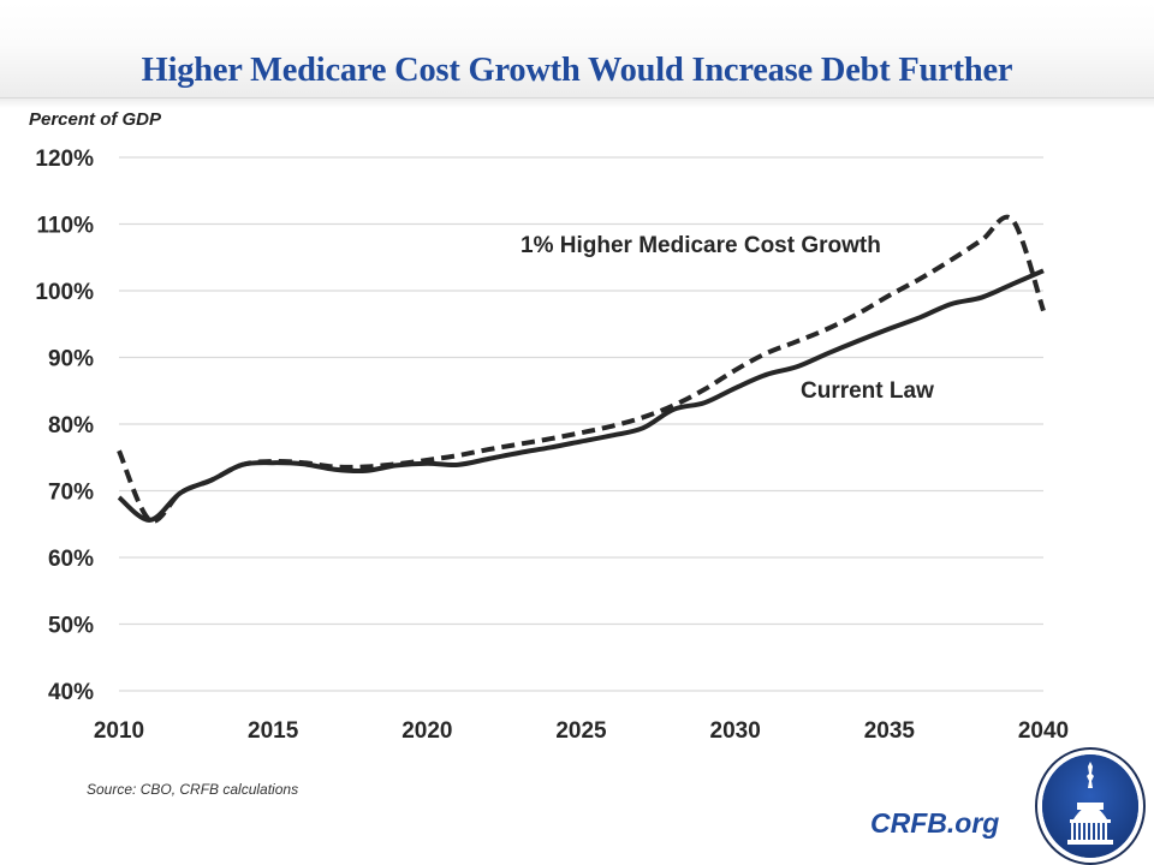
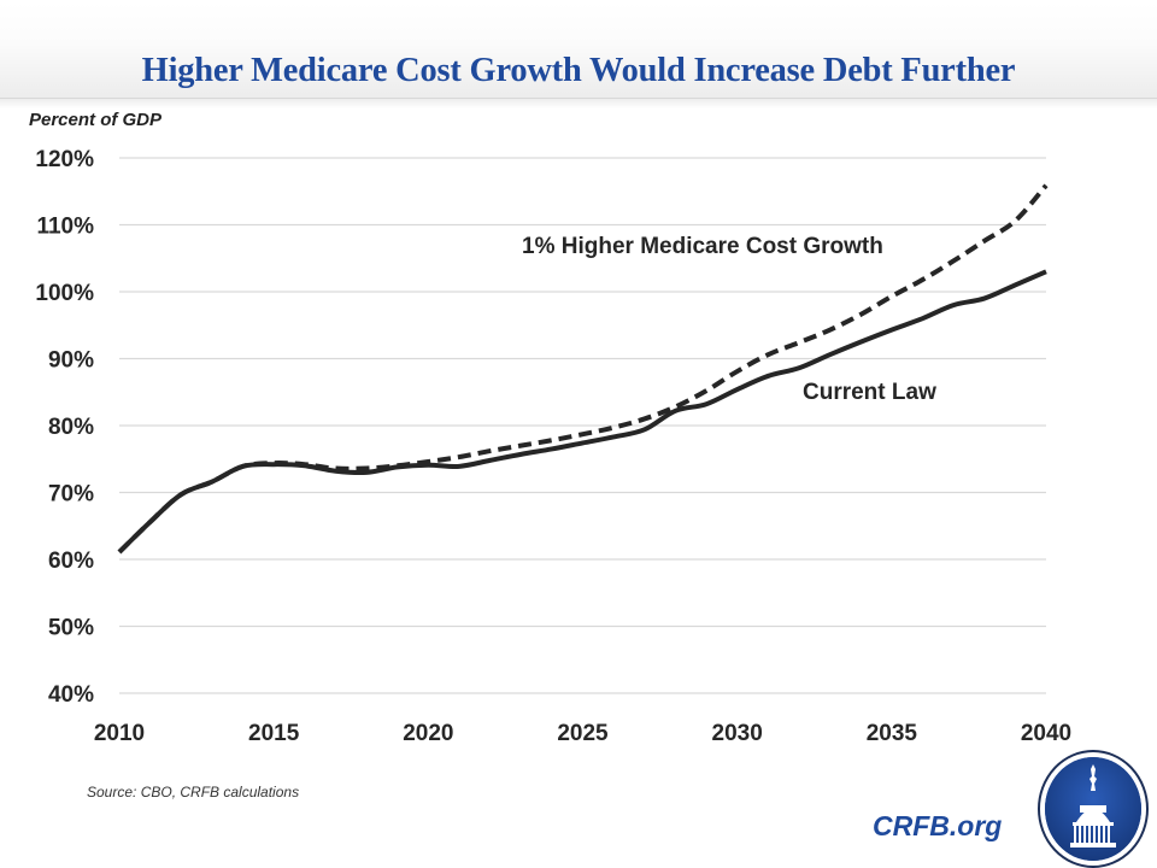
Current Law/2010: 69% -> 61%
1% Higher Medicare Cost Growth/2010: 76% -> 61%
1% Higher Medicare Cost Growth/2040: 97% -> 116%
